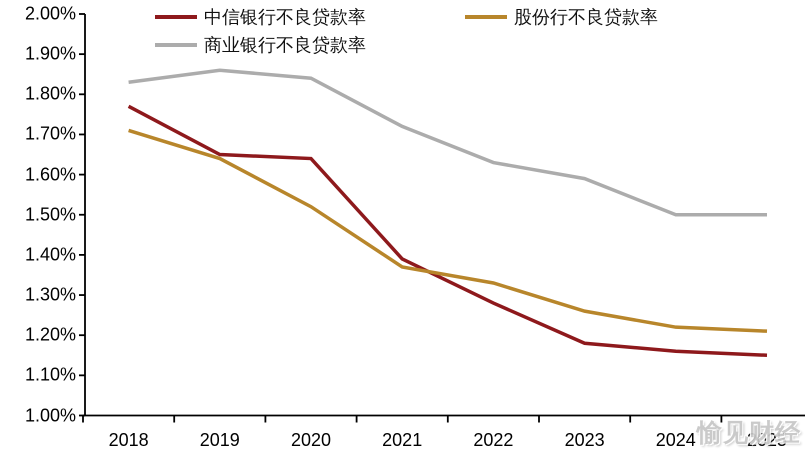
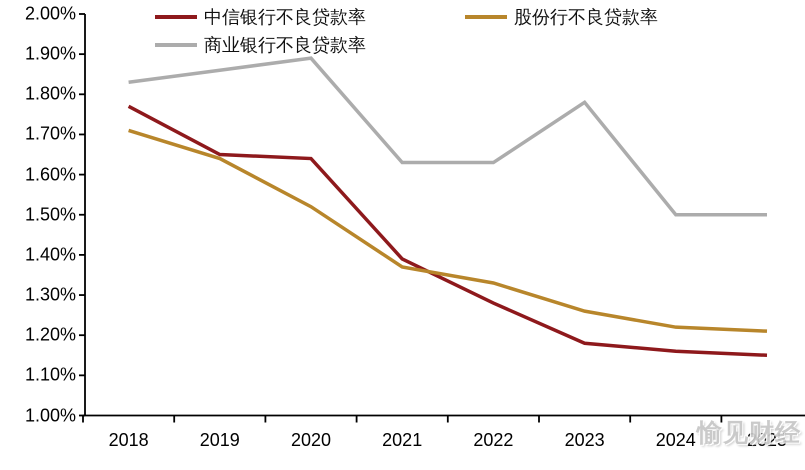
商业银行不良贷款率/2020: 1.84% -> 1.89%
商业银行不良贷款率/2021: 1.72% -> 1.63%
商业银行不良贷款率/2023: 1.59% -> 1.78%
